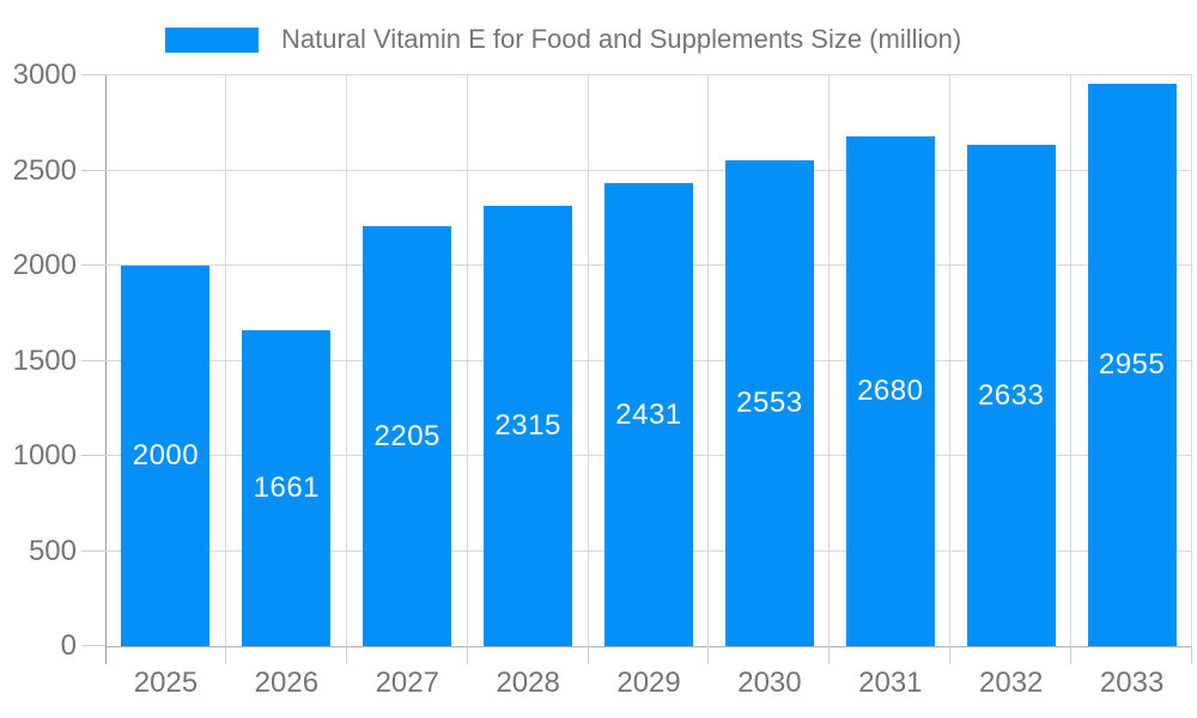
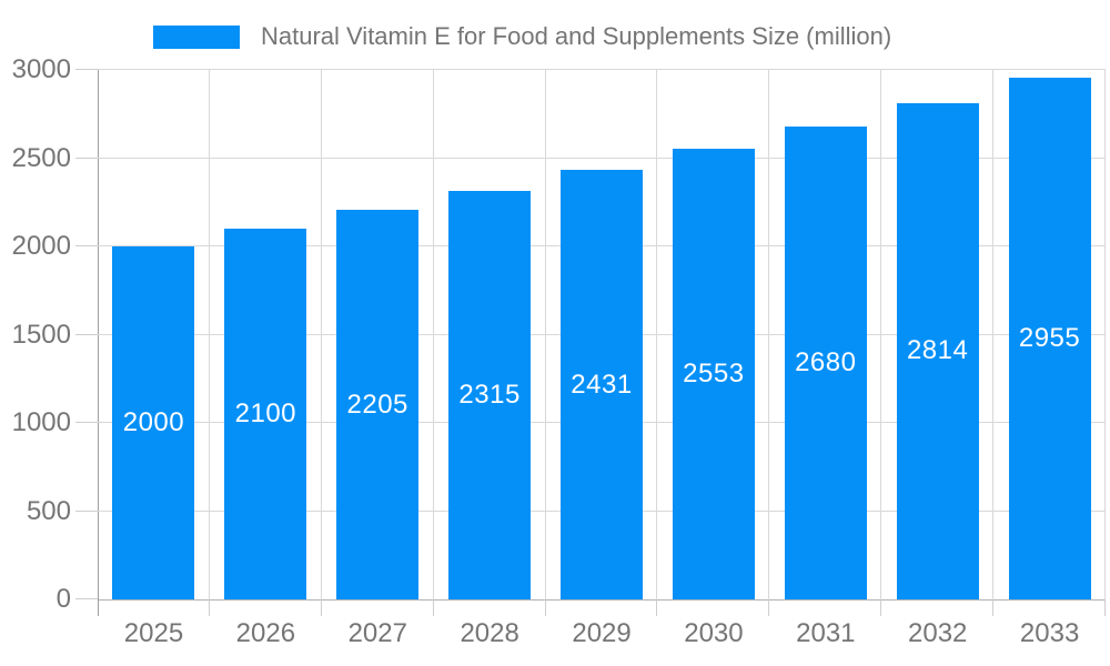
2026: 1661 -> 2100
2032: 2633 -> 2814
